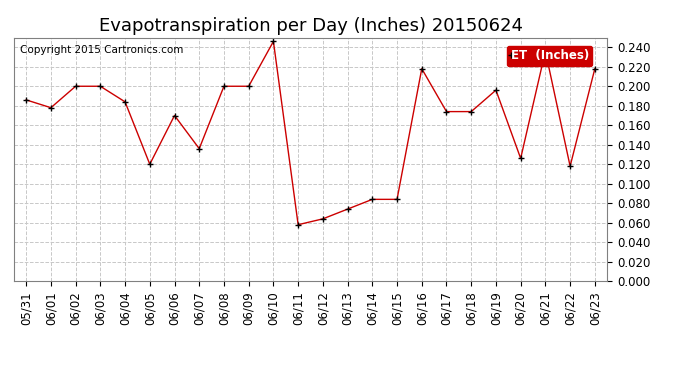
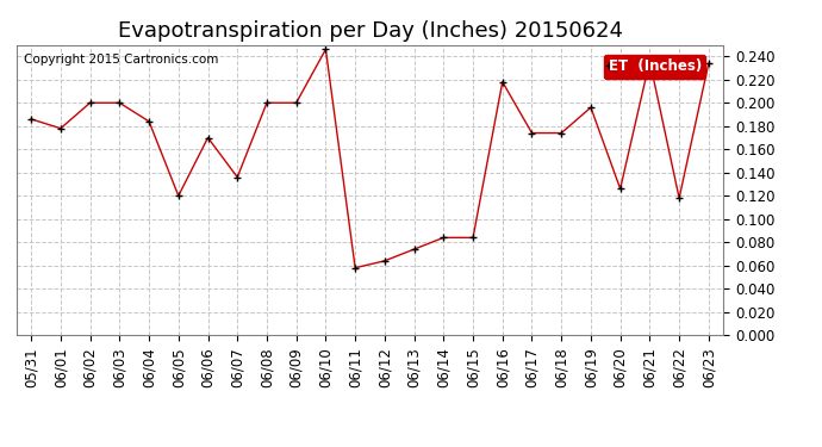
06/23: 0.218 -> 0.234
